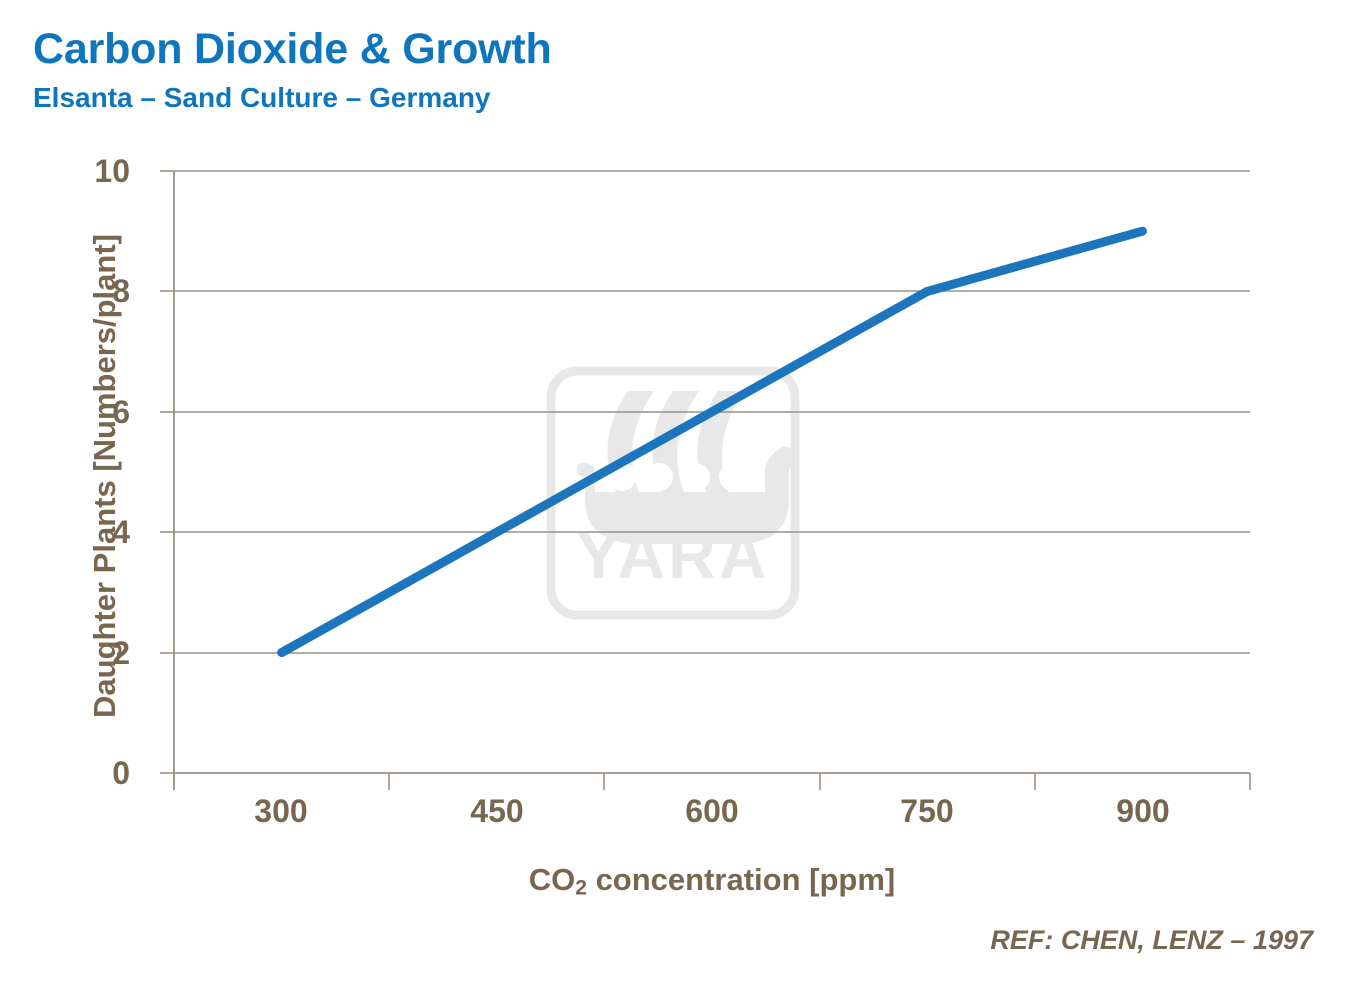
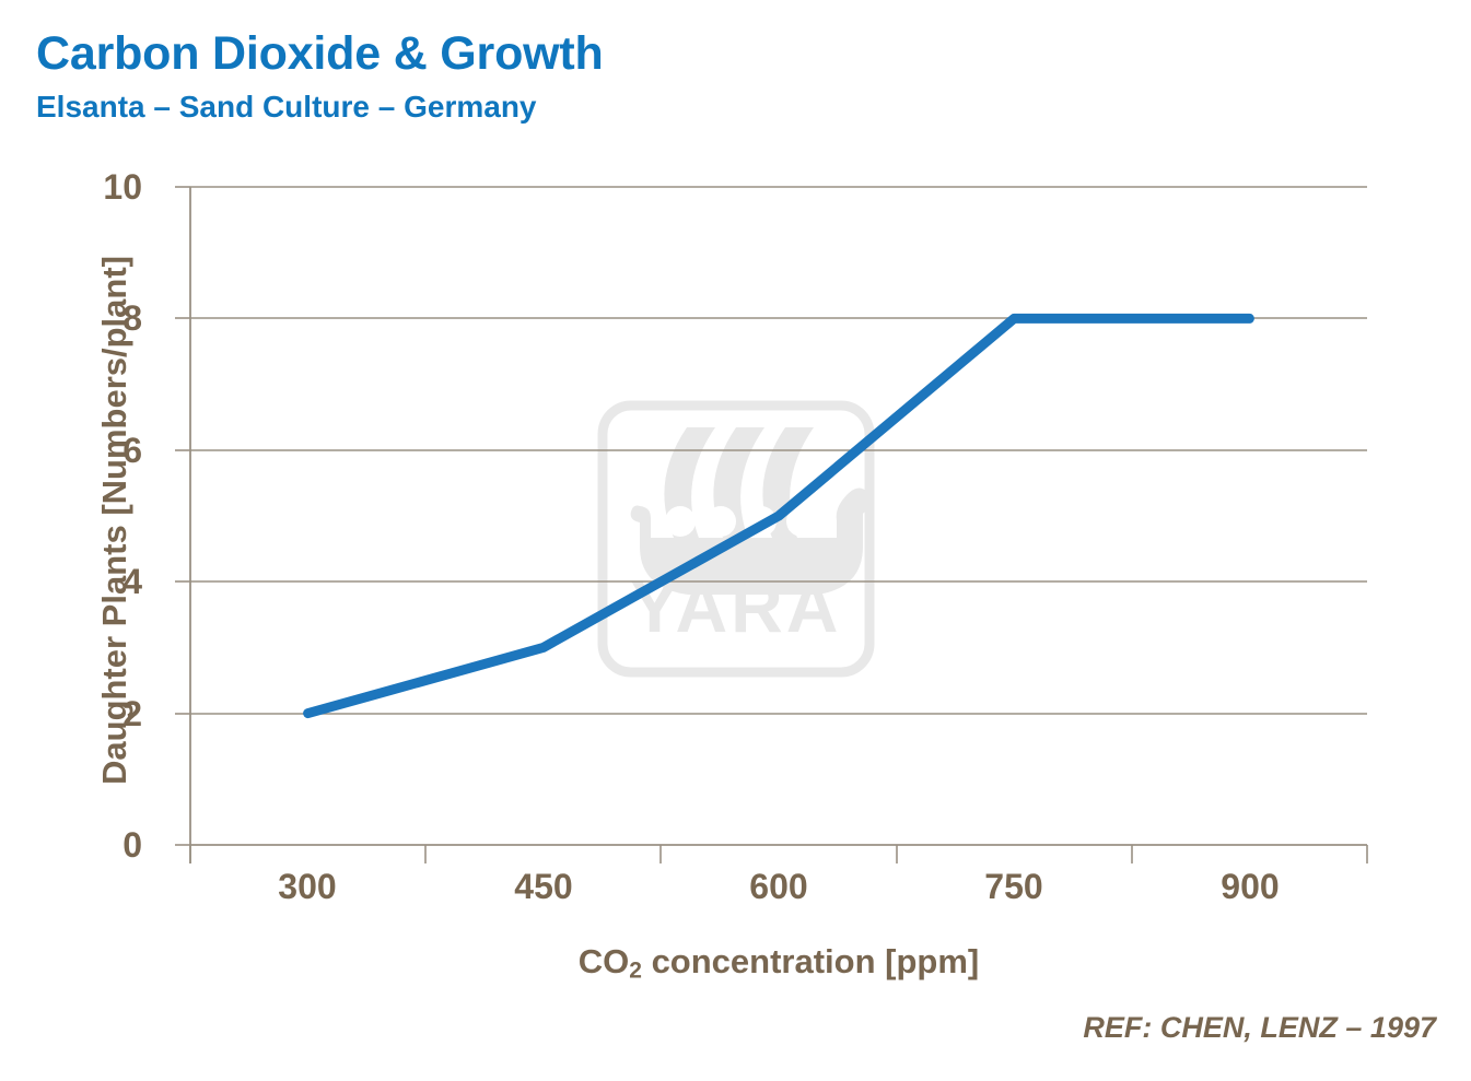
450: 4 -> 3
600: 6 -> 5
900: 9 -> 8
